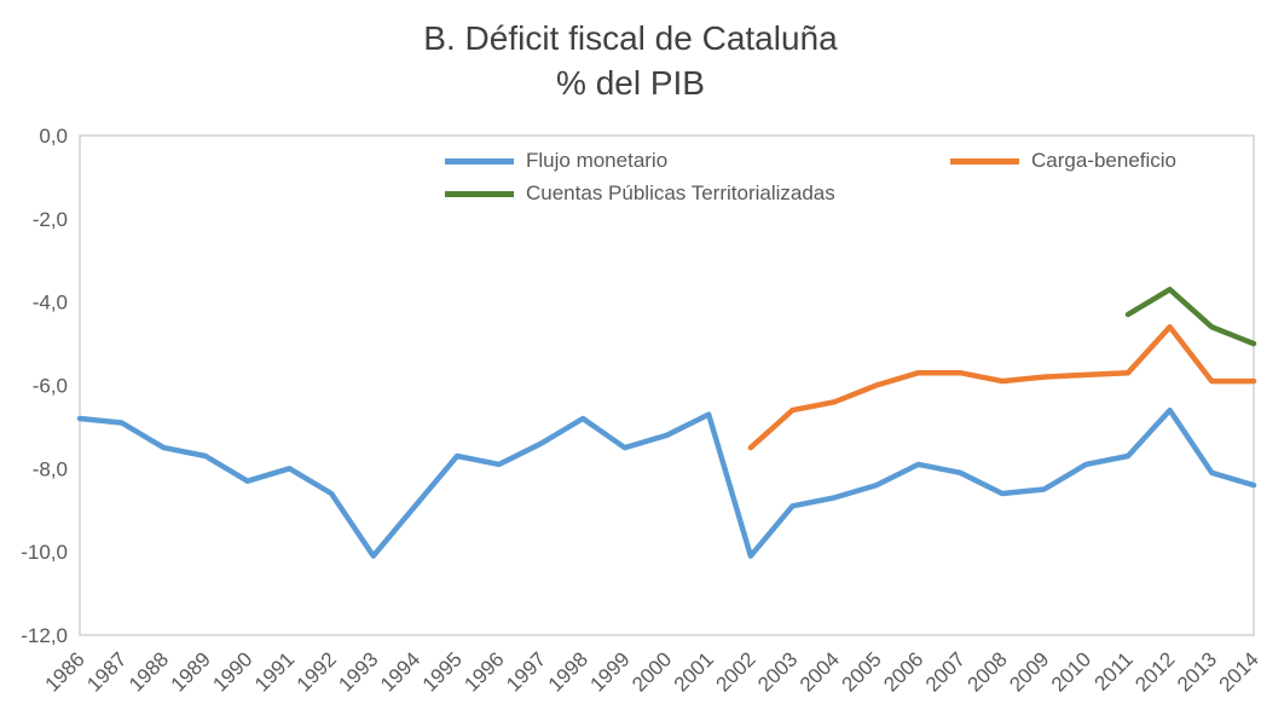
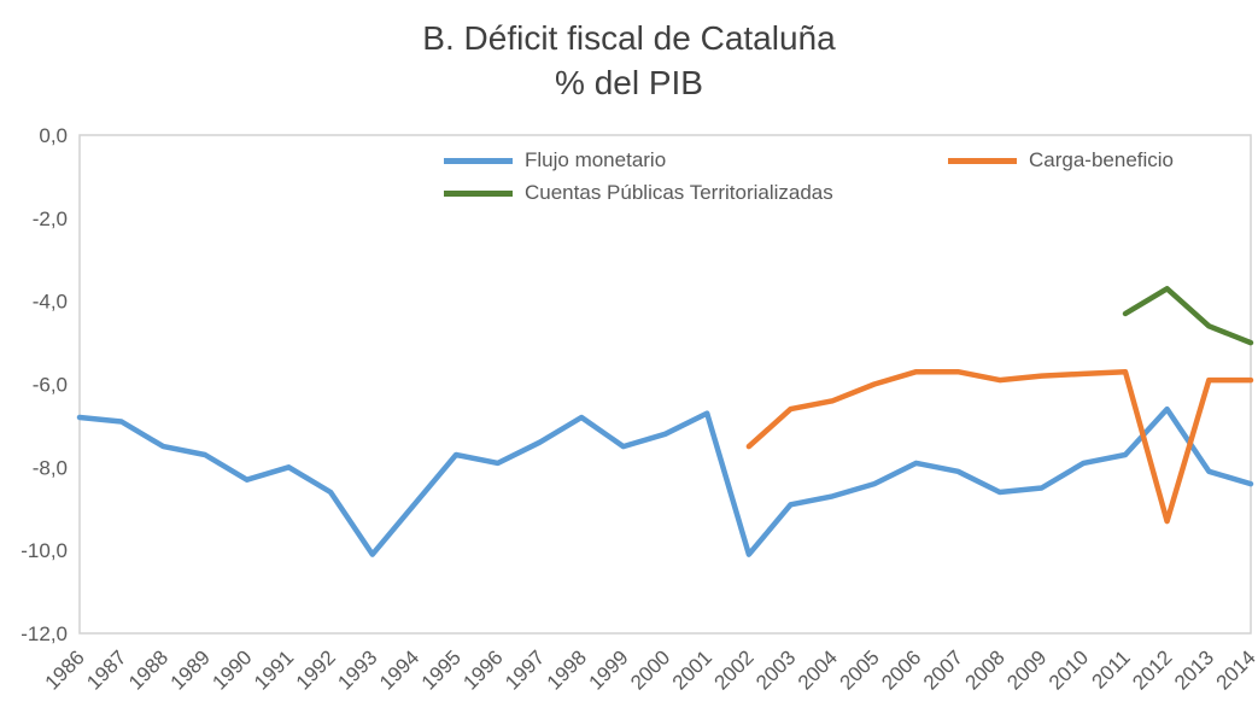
Carga-beneficio/2012: -4,6 -> -9,3
